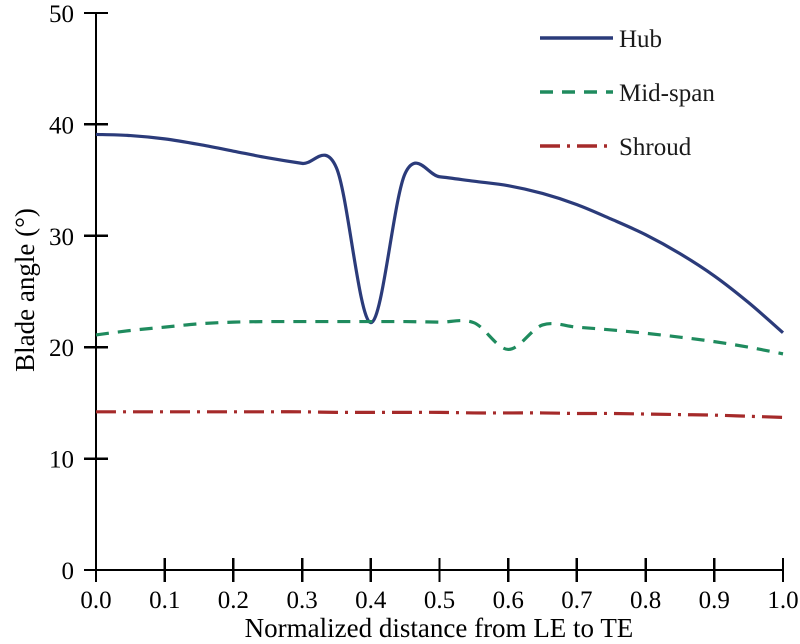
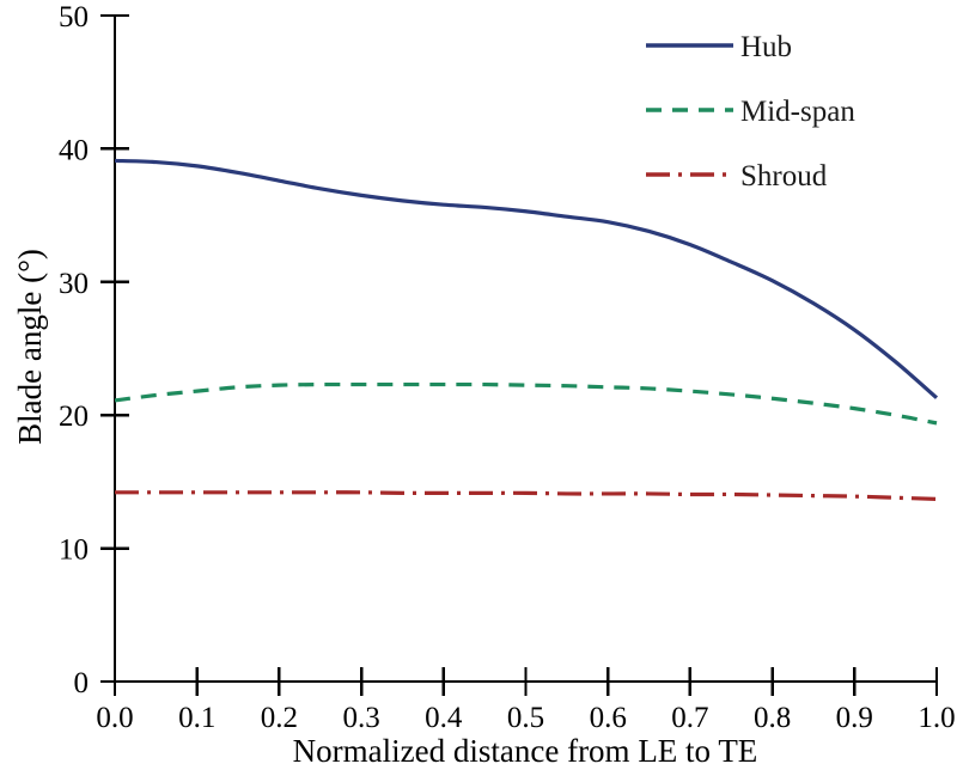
Hub/0.4: 22.2 -> 35.8
Mid-span/0.6: 19.8 -> 22.1
